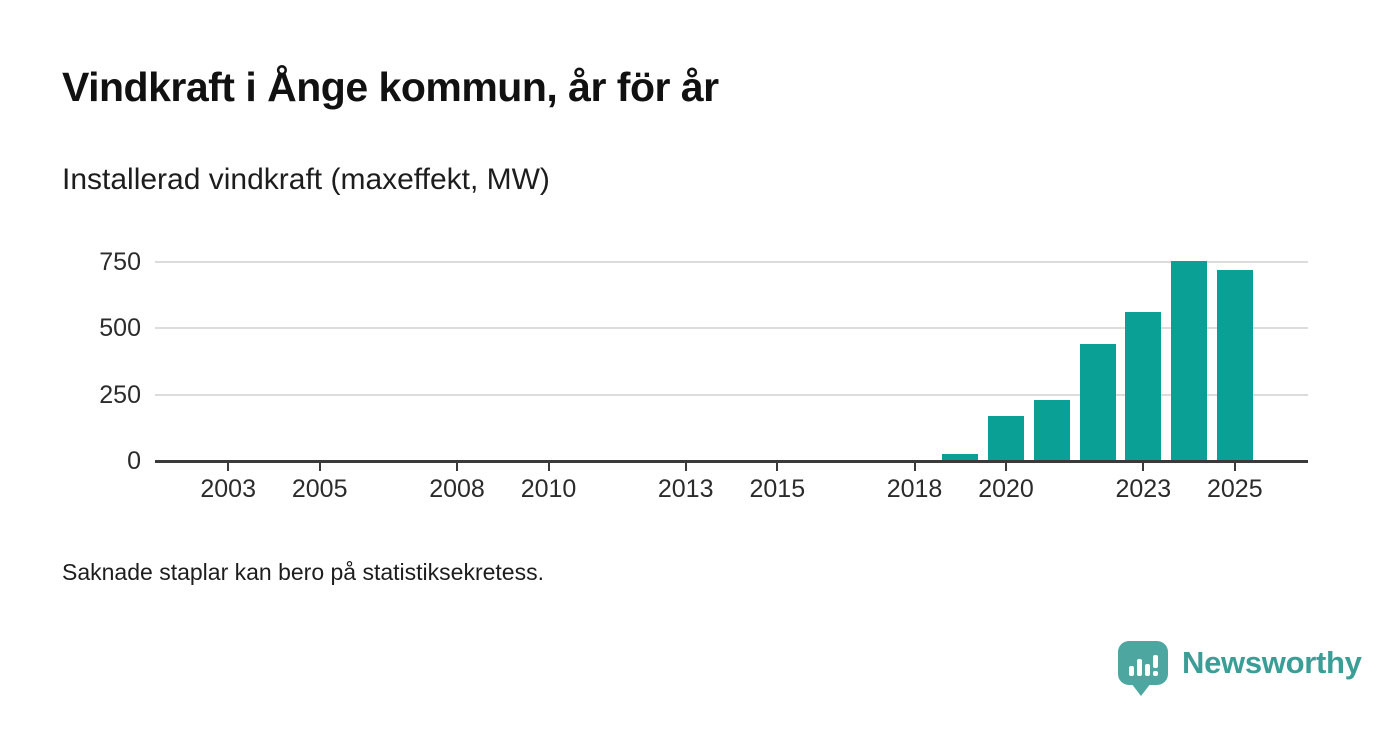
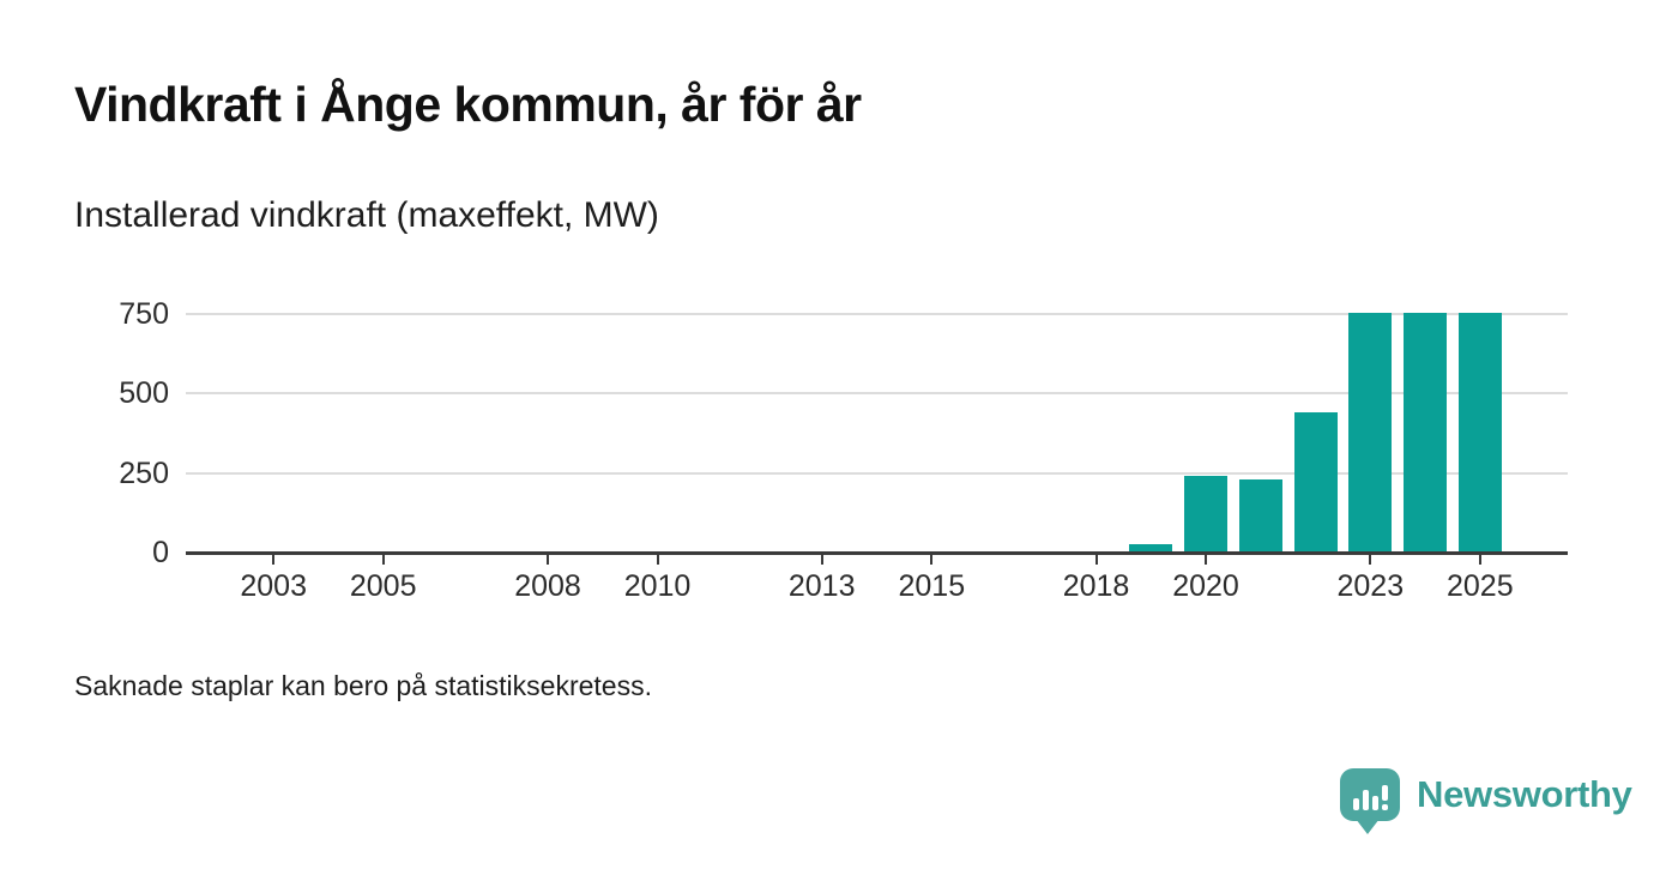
2020: 170 -> 240
2023: 560 -> 760
2025: 720 -> 760
